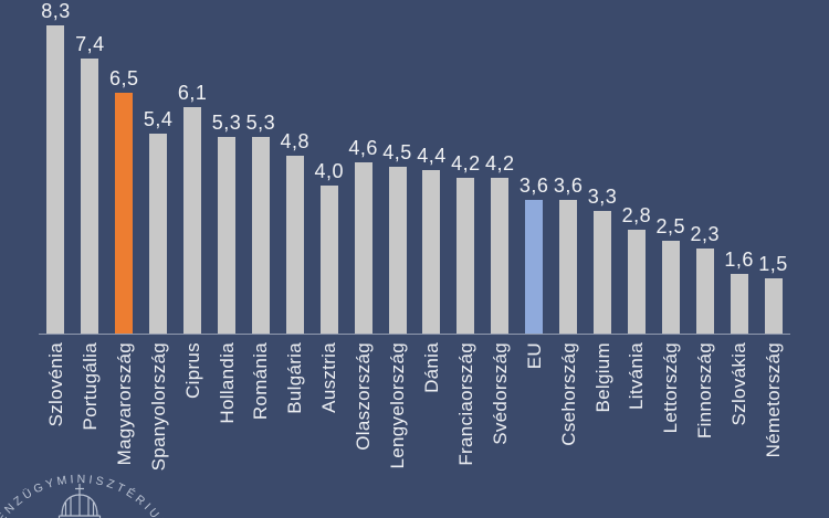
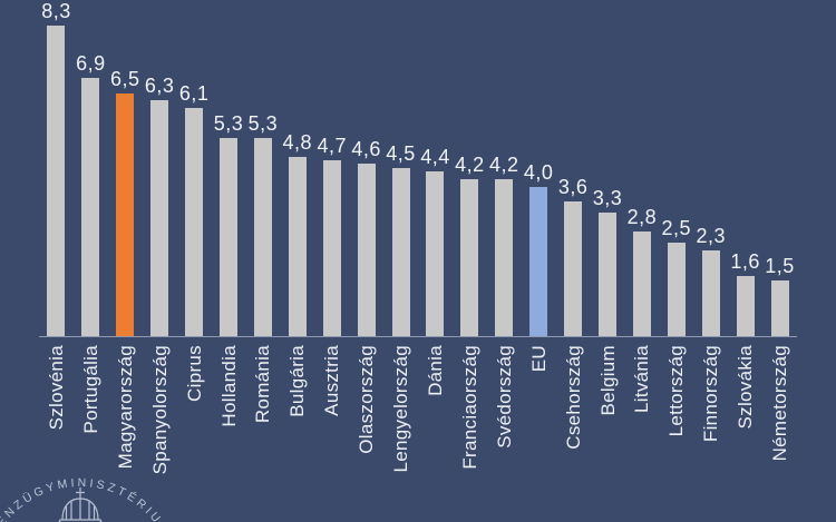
Portugália: 7,4 -> 6,9
Spanyolország: 5,4 -> 6,3
Ausztria: 4,0 -> 4,7
EU: 3,6 -> 4,0
